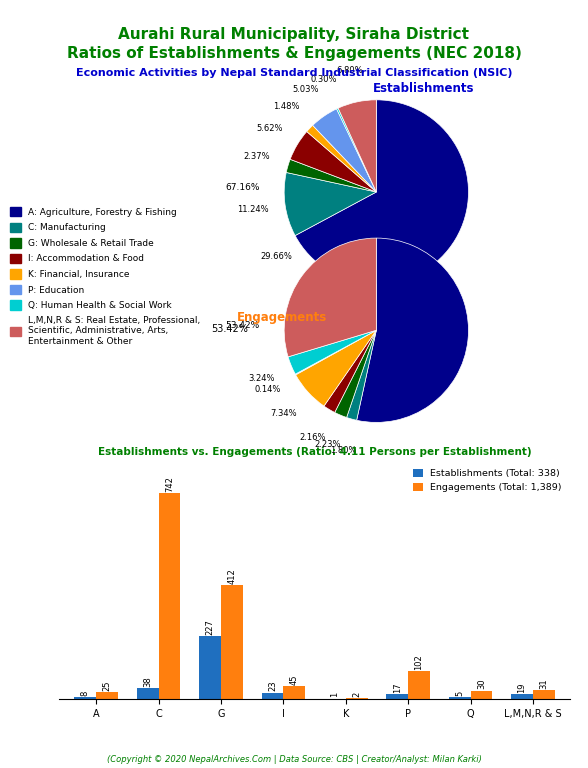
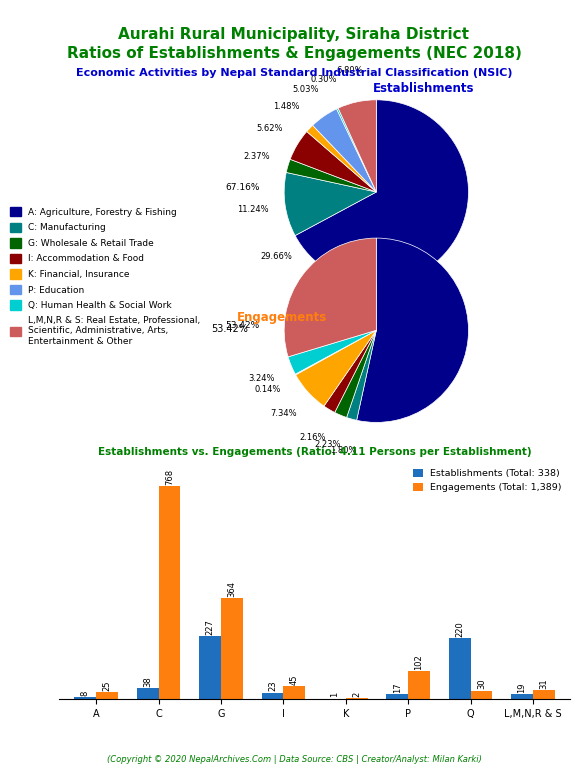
Engagements (Total: 1,389)/C: 742 -> 768
Engagements (Total: 1,389)/G: 412 -> 364
Establishments (Total: 338)/Q: 5 -> 220
